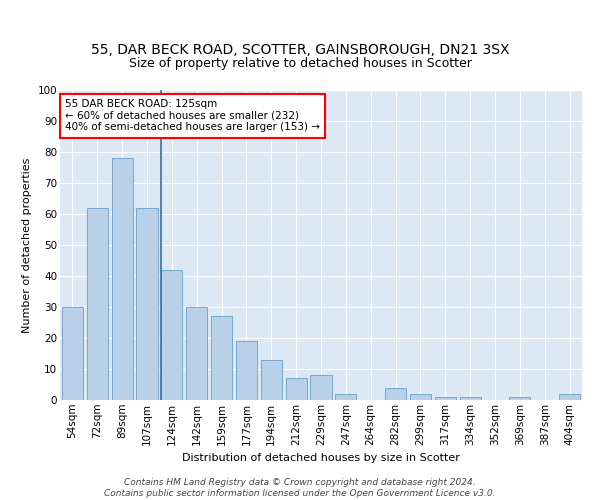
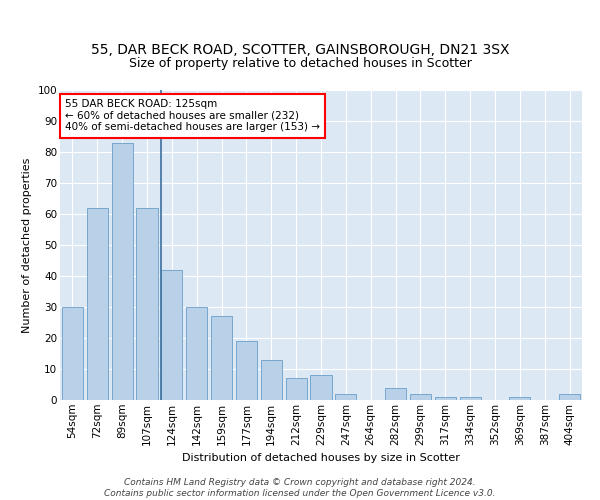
89sqm: 78 -> 83
